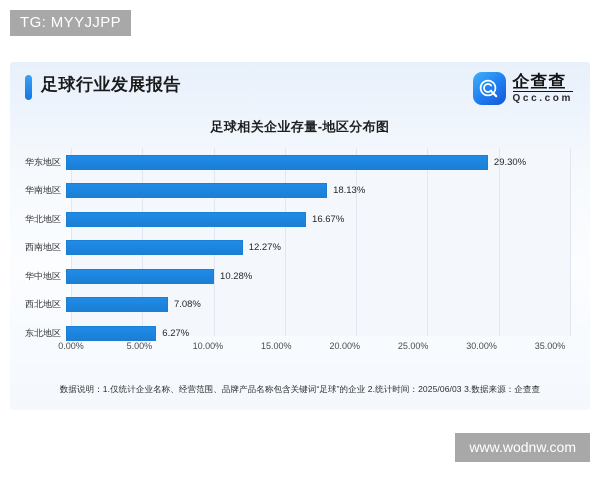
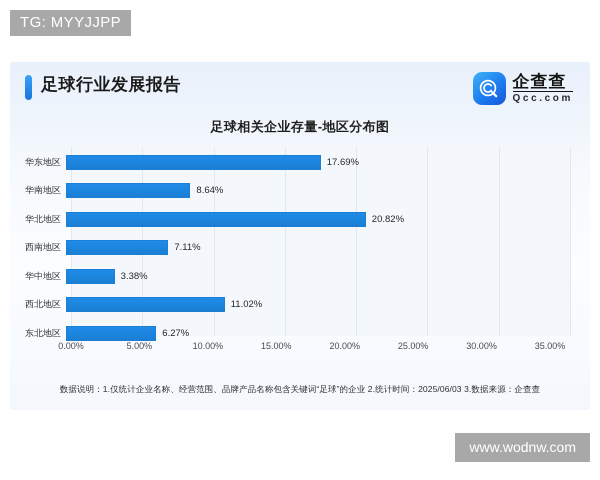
华东地区: 29.30% -> 17.69%
华南地区: 18.13% -> 8.64%
华北地区: 16.67% -> 20.82%
西南地区: 12.27% -> 7.11%
华中地区: 10.28% -> 3.38%
西北地区: 7.08% -> 11.02%
